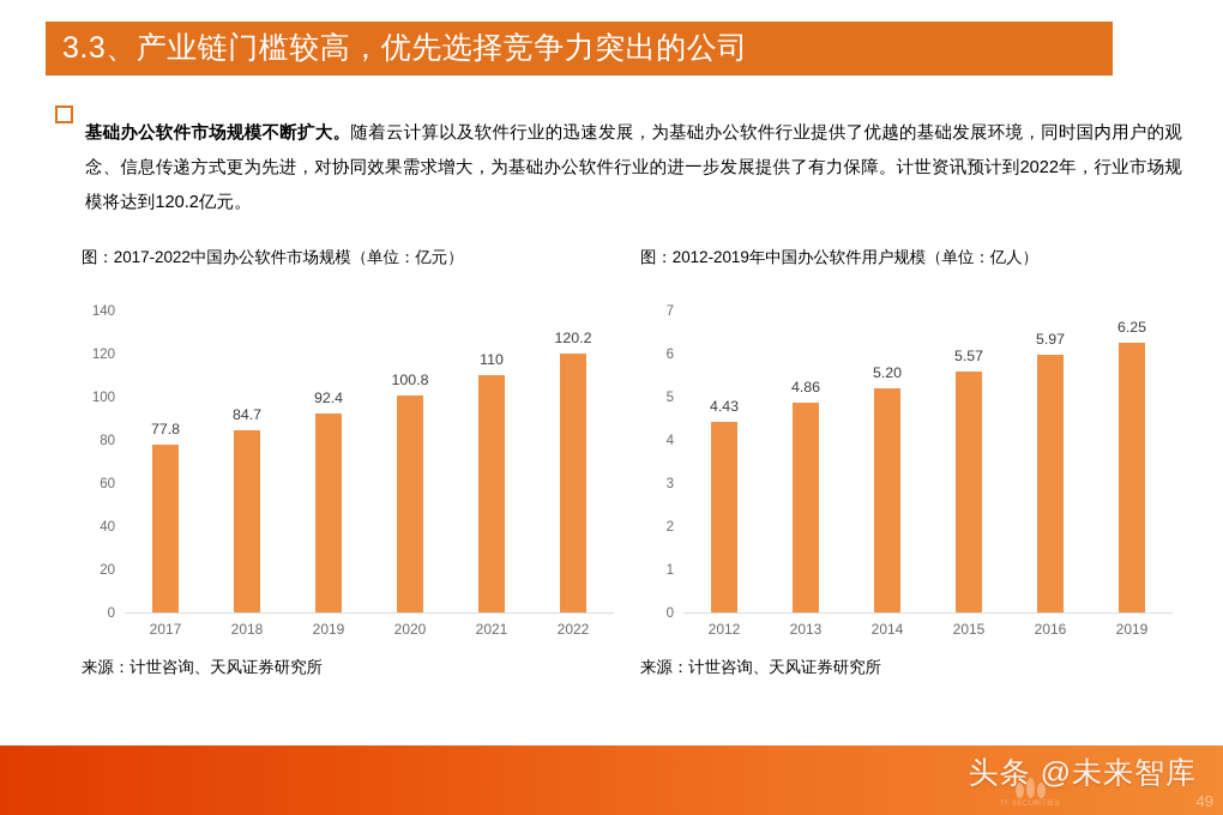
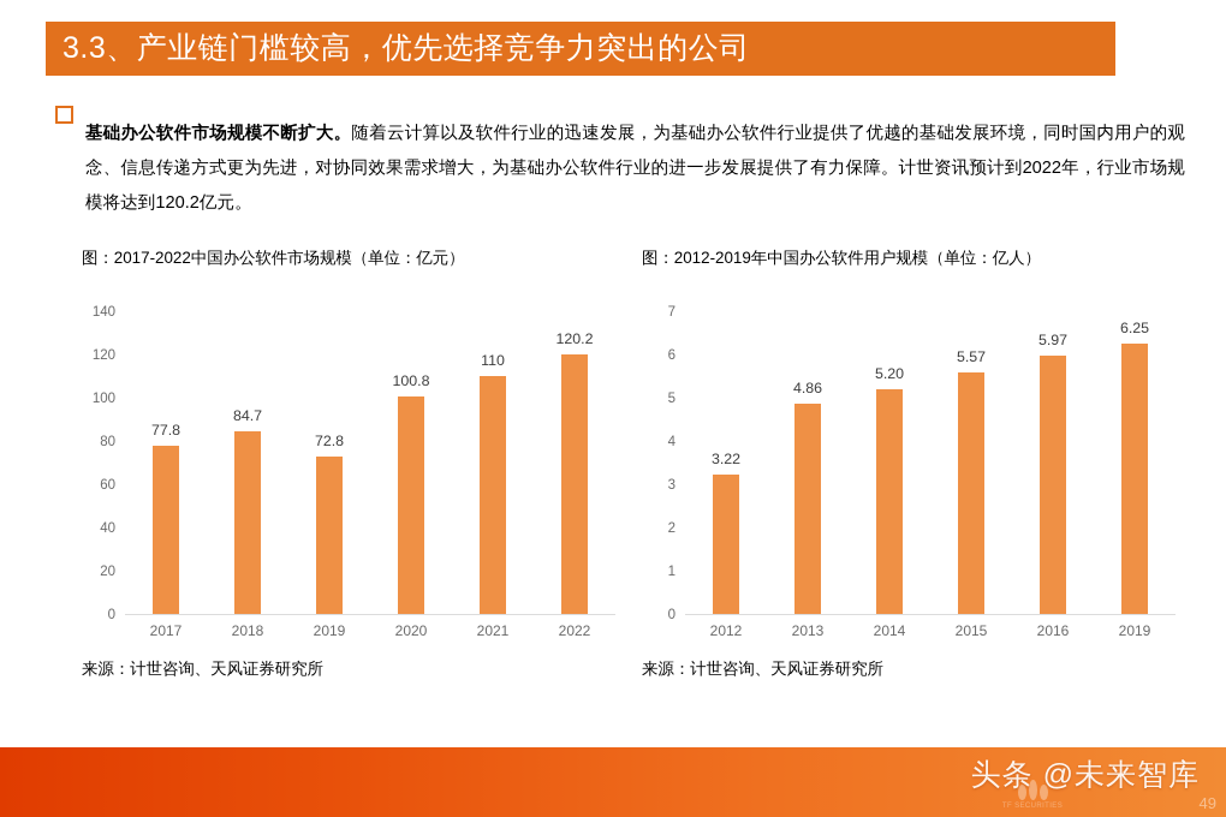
图：2017-2022中国办公软件市场规模（单位：亿元）/2019: 92.4 -> 72.8
图：2012-2019年中国办公软件用户规模（单位：亿人）/2012: 4.43 -> 3.22
